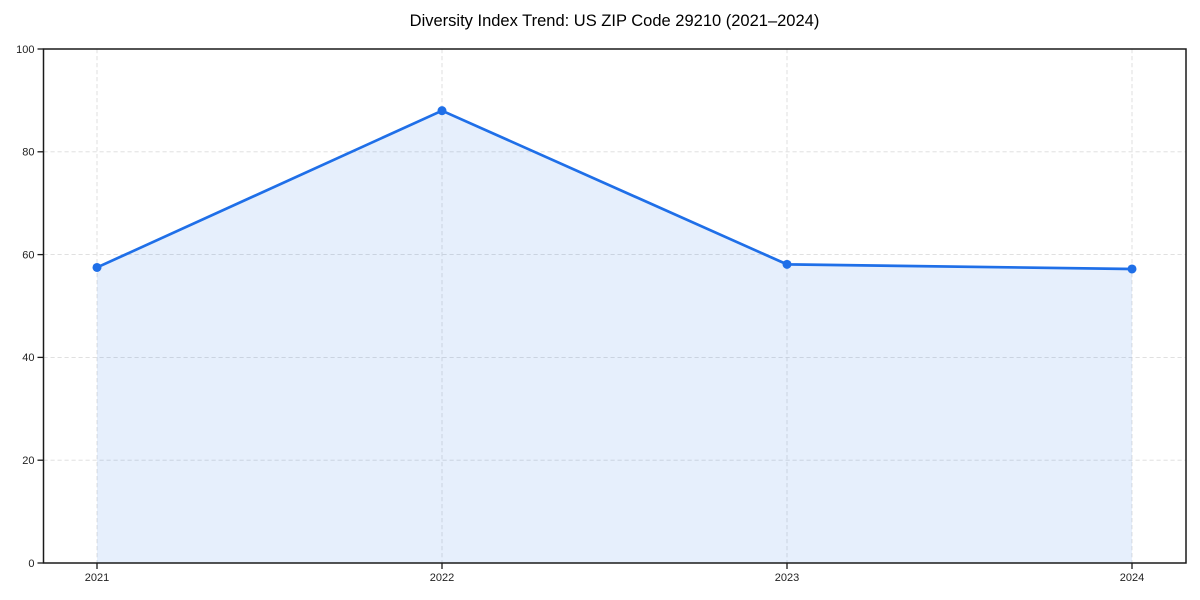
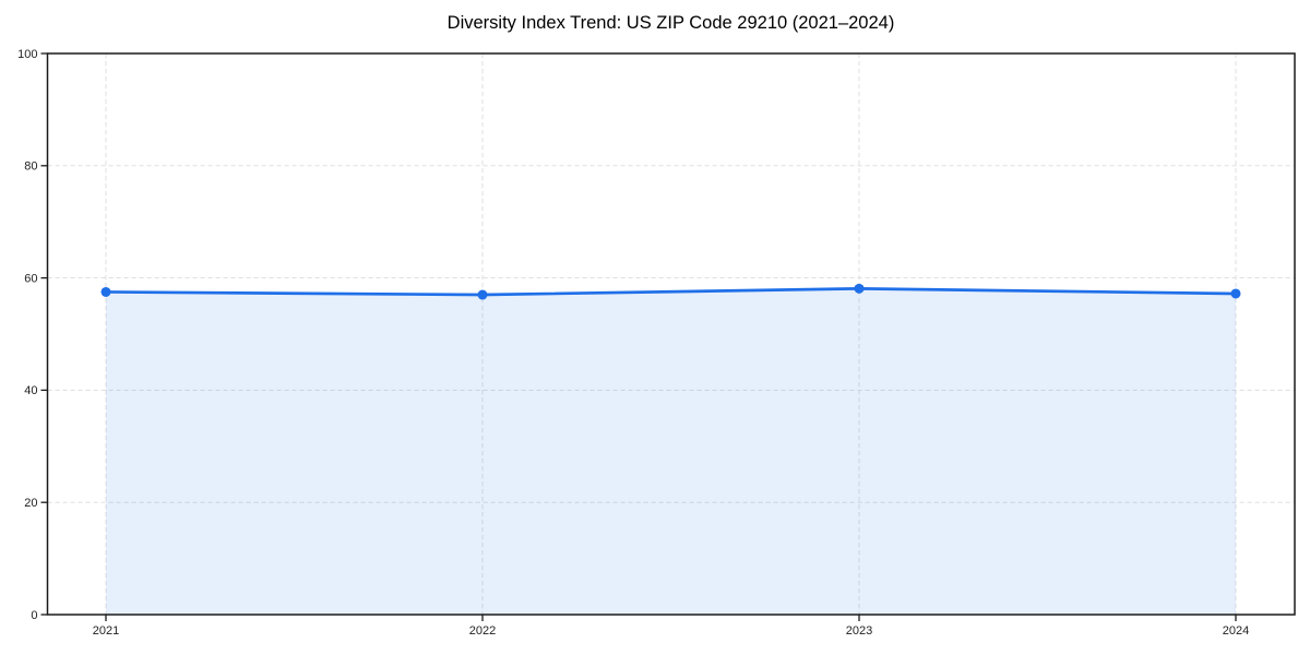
2022: 88 -> 57
